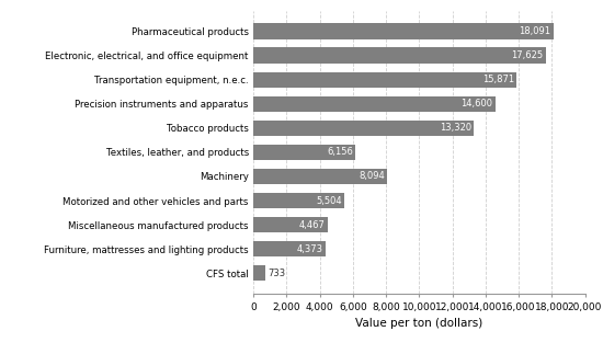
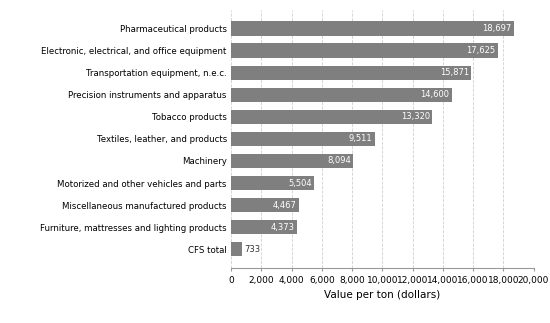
Pharmaceutical products: 18,091 -> 18,697
Textiles, leather, and products: 6,156 -> 9,511
